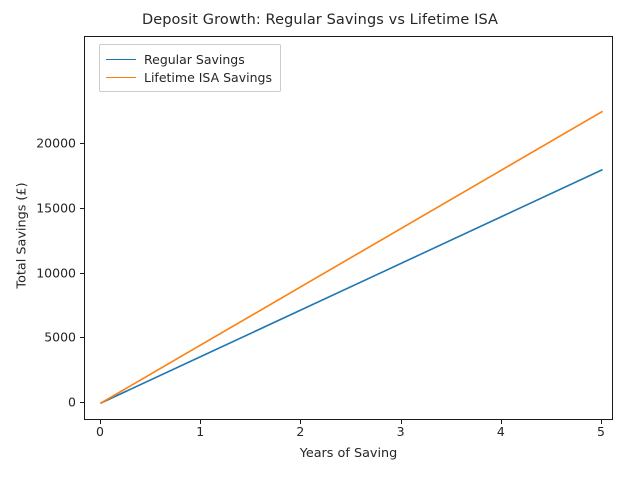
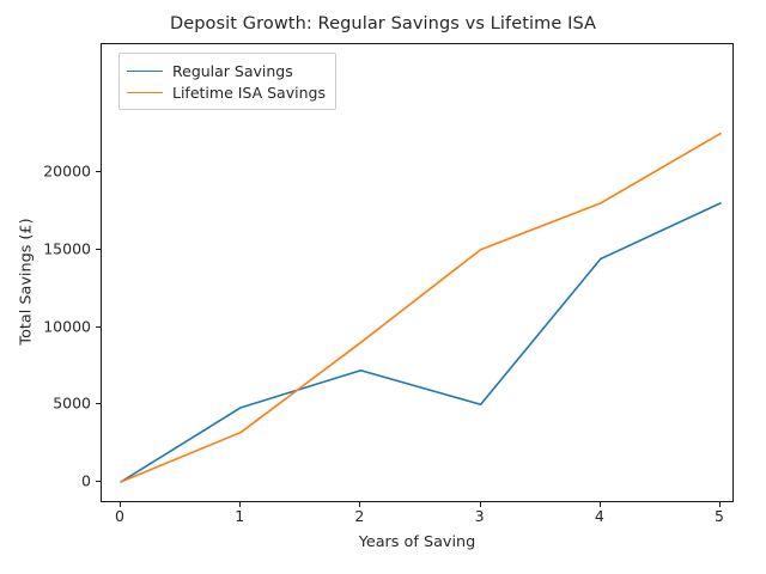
Regular Savings/1: 3600 -> 4800
Lifetime ISA Savings/1: 4500 -> 3200
Regular Savings/3: 10800 -> 5000
Lifetime ISA Savings/3: 13500 -> 15000
